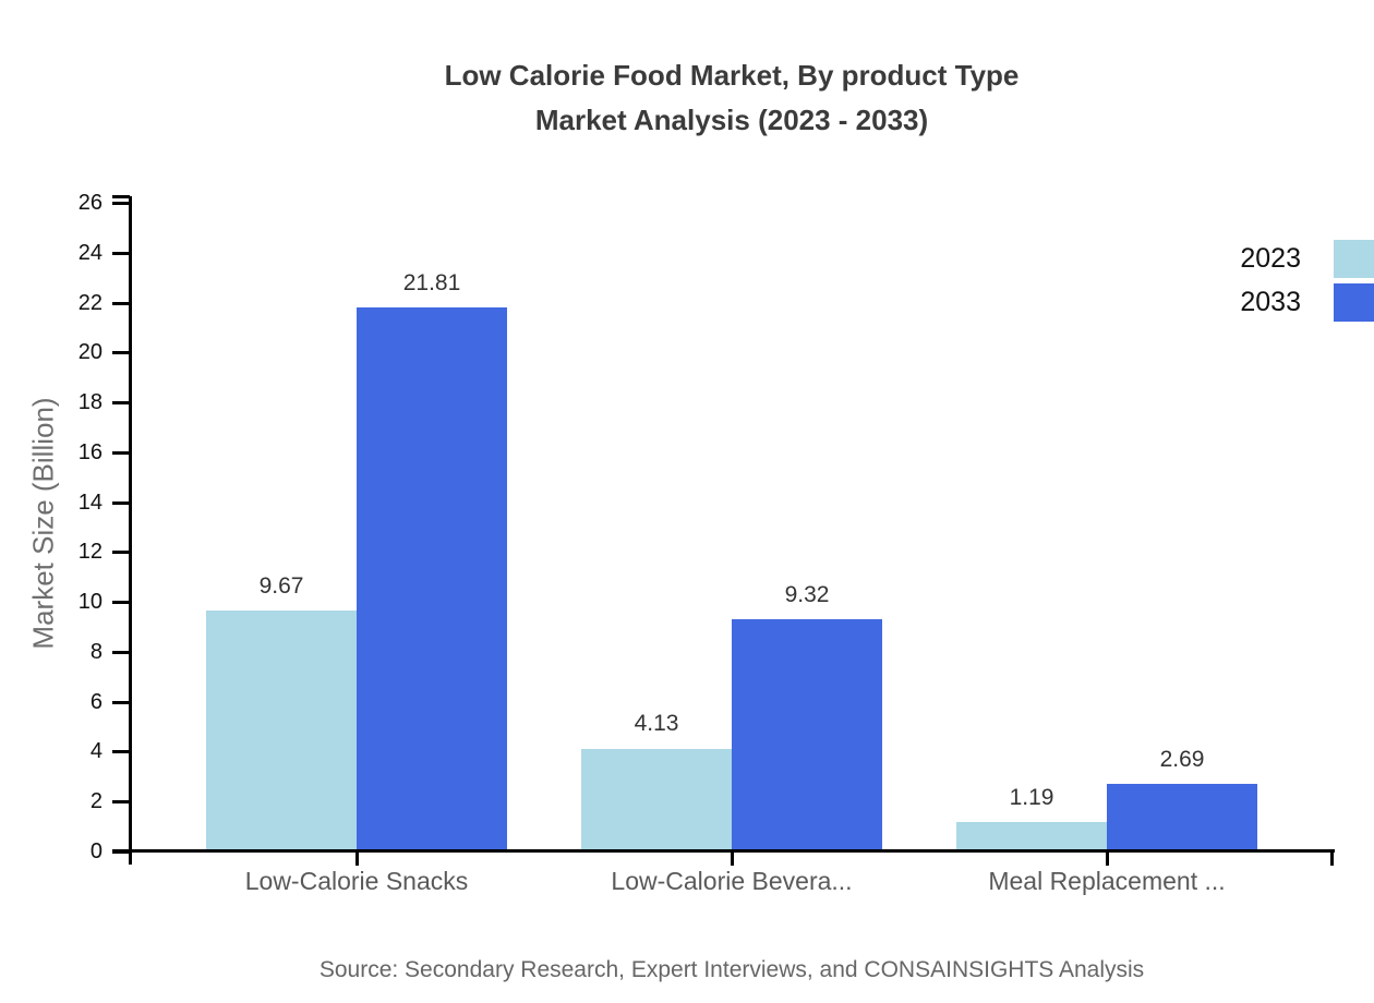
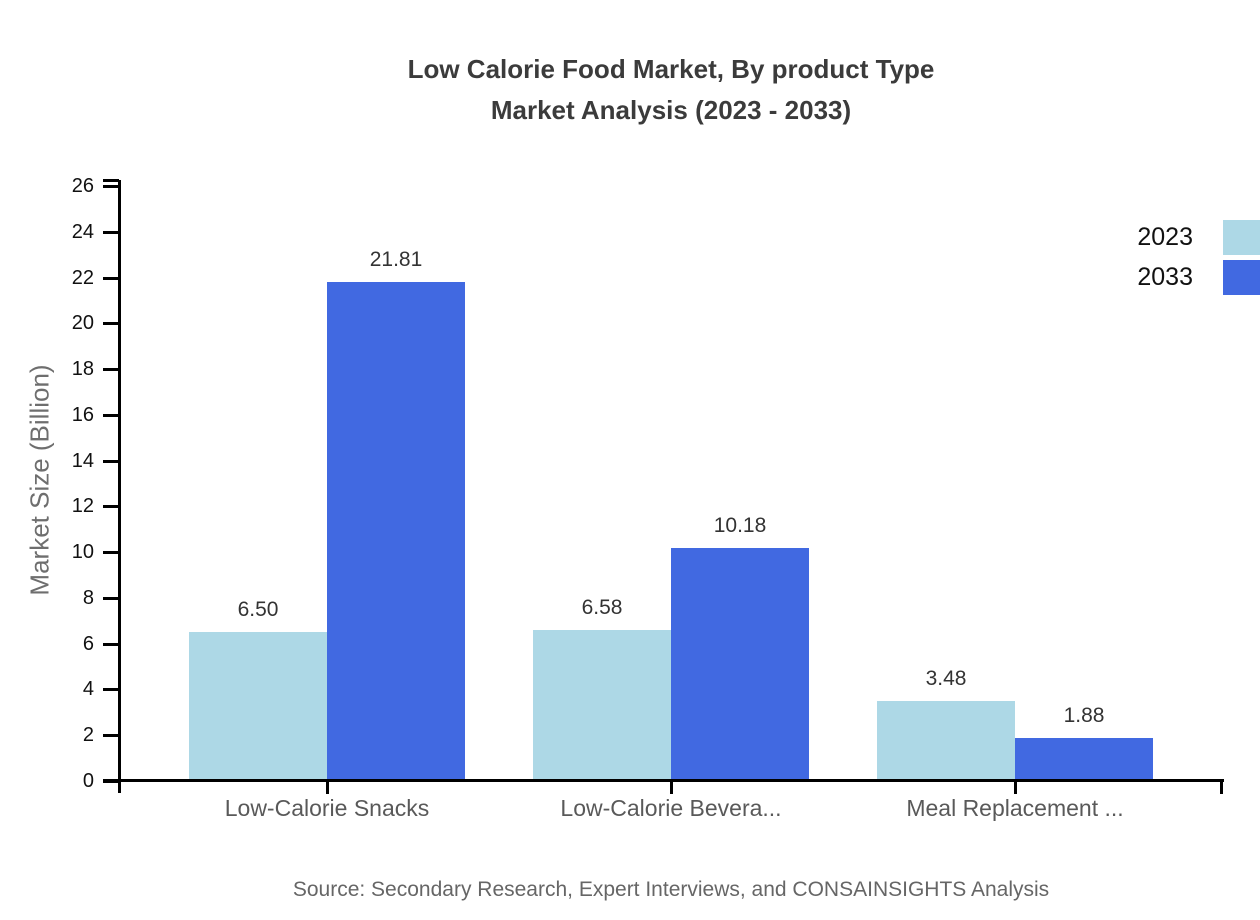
2023/Low-Calorie Snacks: 9.67 -> 6.50
2023/Low-Calorie Bevera...: 4.13 -> 6.58
2033/Low-Calorie Bevera...: 9.32 -> 10.18
2023/Meal Replacement ...: 1.19 -> 3.48
2033/Meal Replacement ...: 2.69 -> 1.88
